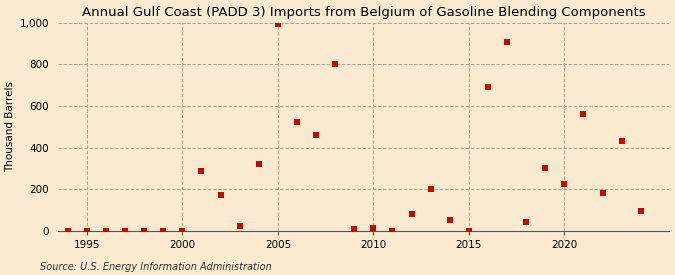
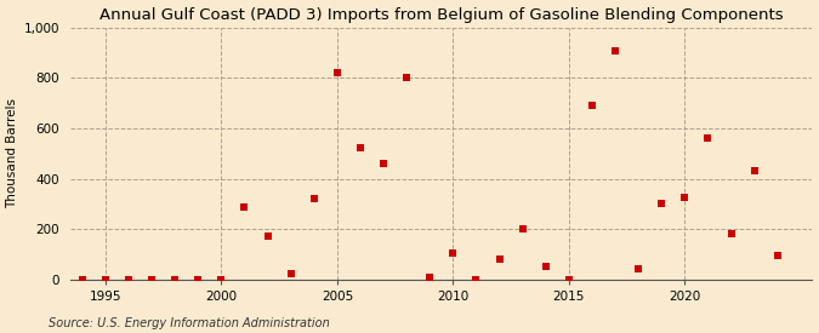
2005: 995 -> 820
2010: 15 -> 105
2020: 225 -> 325
